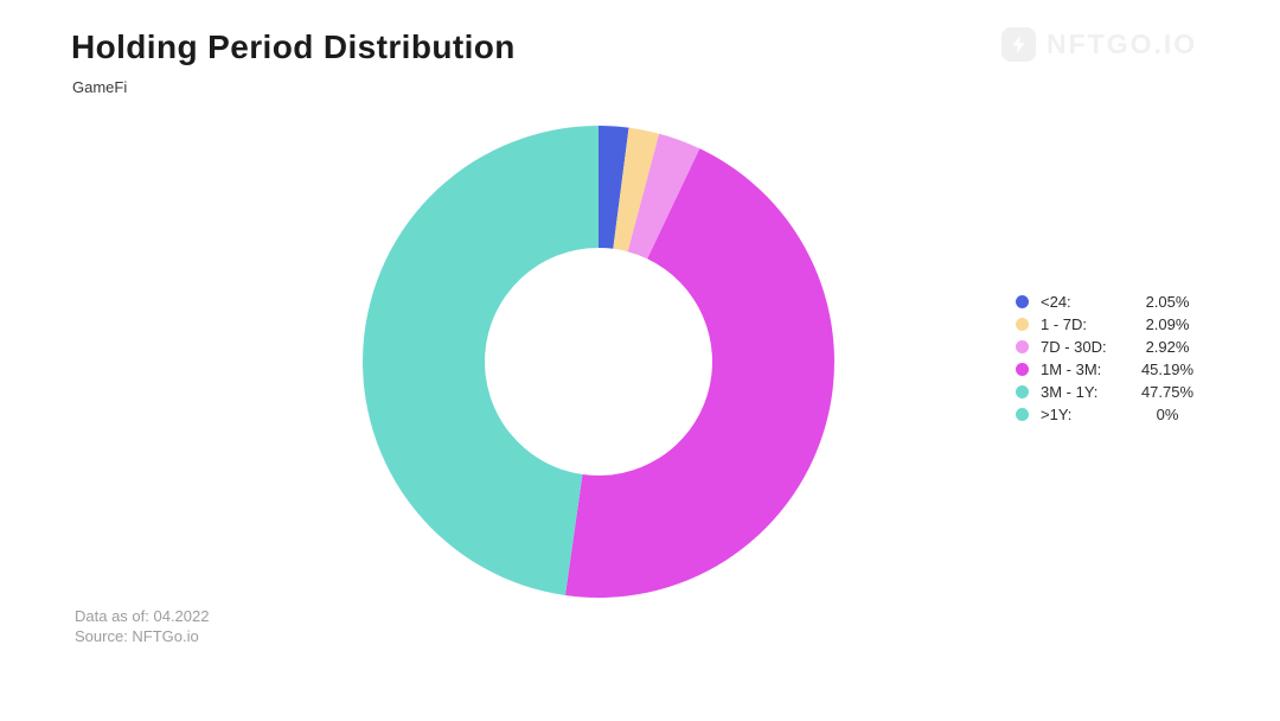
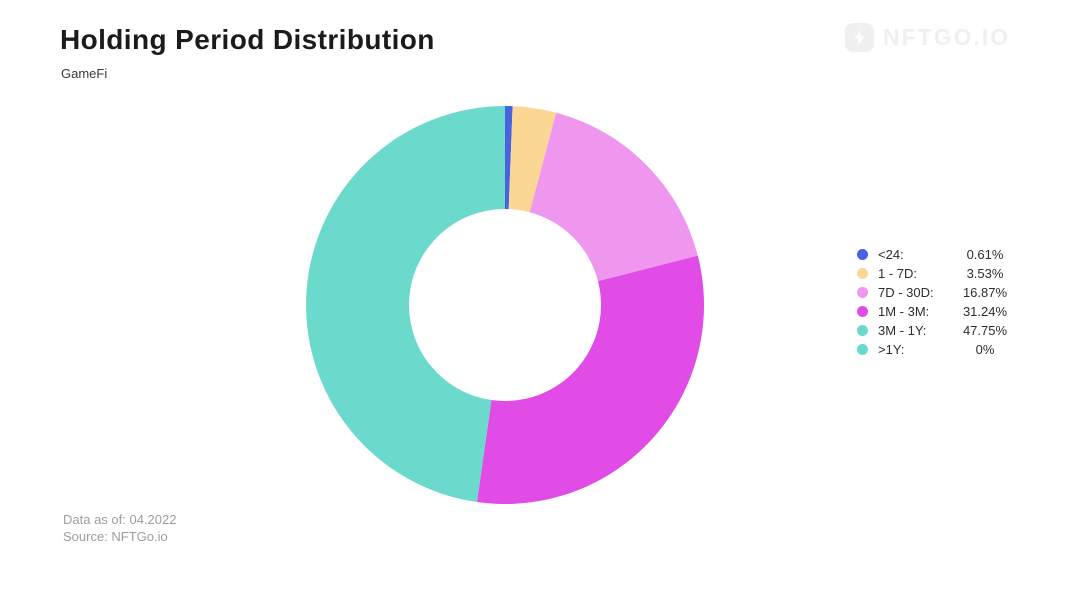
<24:: 2.05% -> 0.61%
1 - 7D:: 2.09% -> 3.53%
7D - 30D:: 2.92% -> 16.87%
1M - 3M:: 45.19% -> 31.24%
